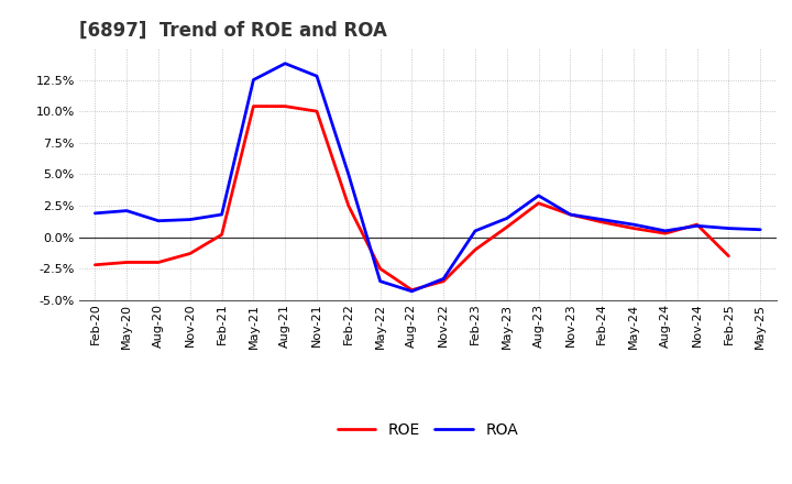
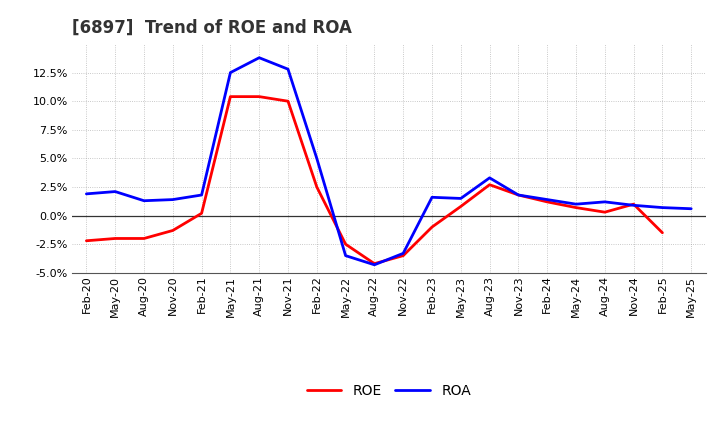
ROA/Feb-23: 0.5% -> 1.6%
ROA/Aug-24: 0.5% -> 1.2%
